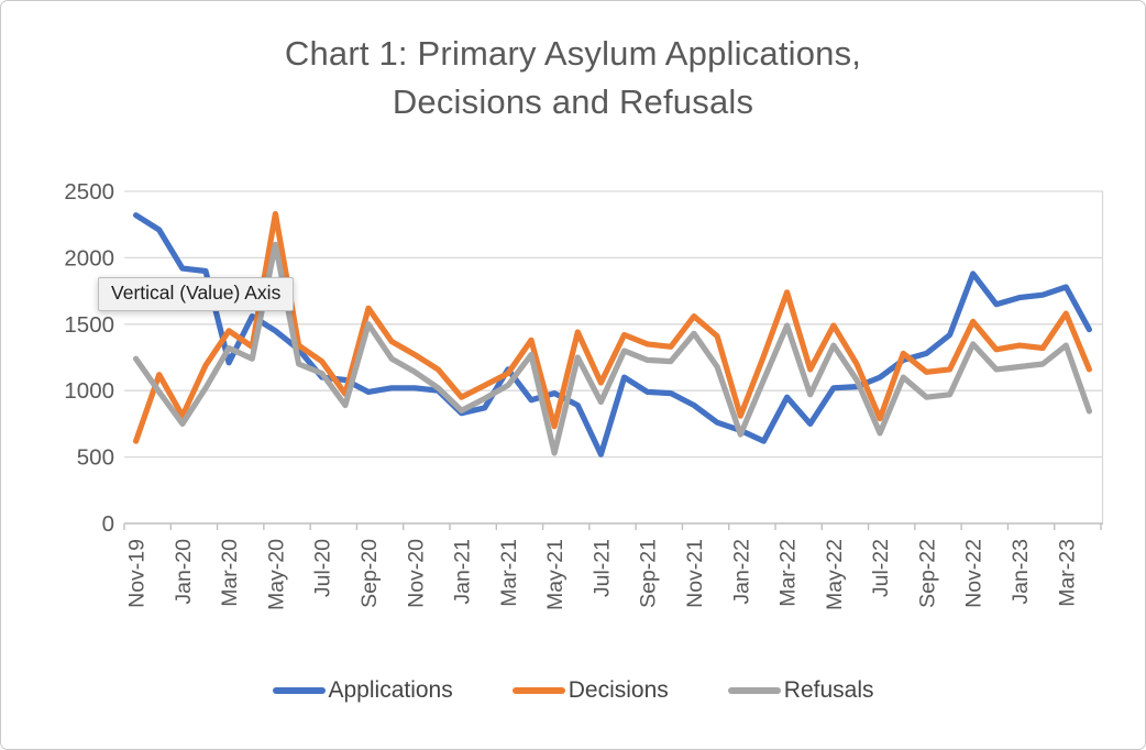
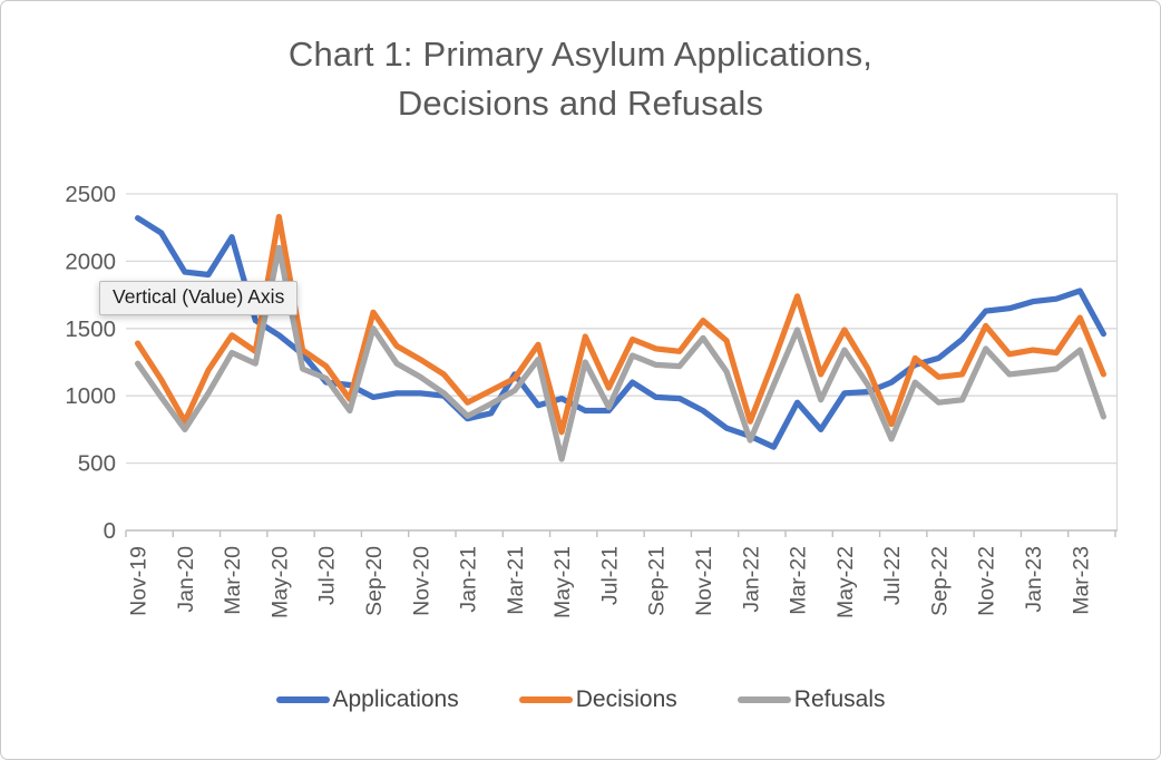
Decisions/Nov-19: 620 -> 1390
Applications/Mar-20: 1210 -> 2180
Applications/Jul-21: 520 -> 890
Applications/Nov-22: 1880 -> 1630
